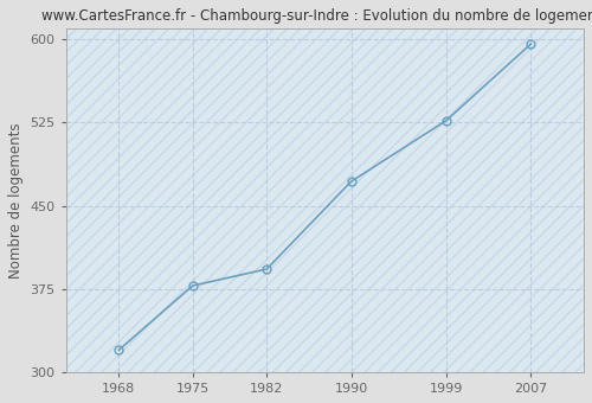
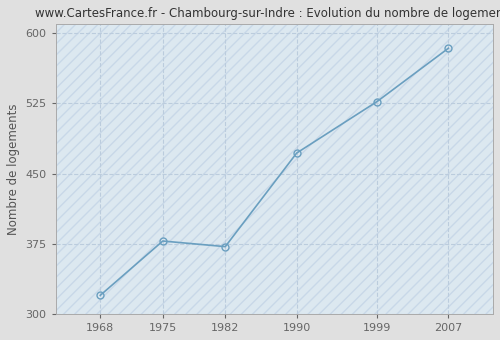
1982: 393 -> 372
2007: 596 -> 584
